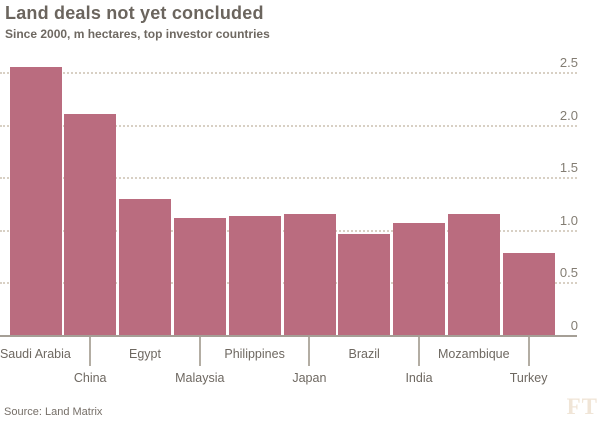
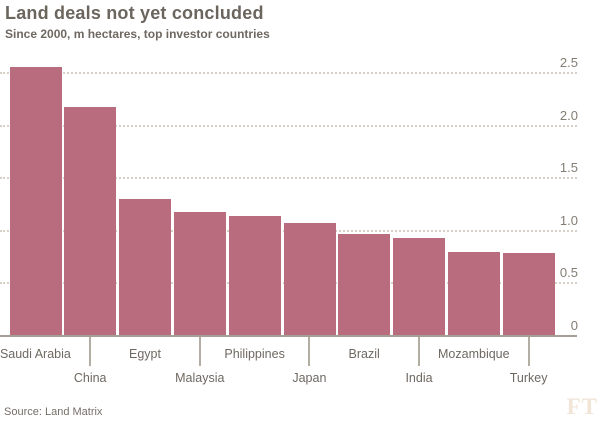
China: 2.10 -> 2.17
Malaysia: 1.11 -> 1.17
Japan: 1.15 -> 1.06
India: 1.06 -> 0.92
Mozambique: 1.15 -> 0.79
